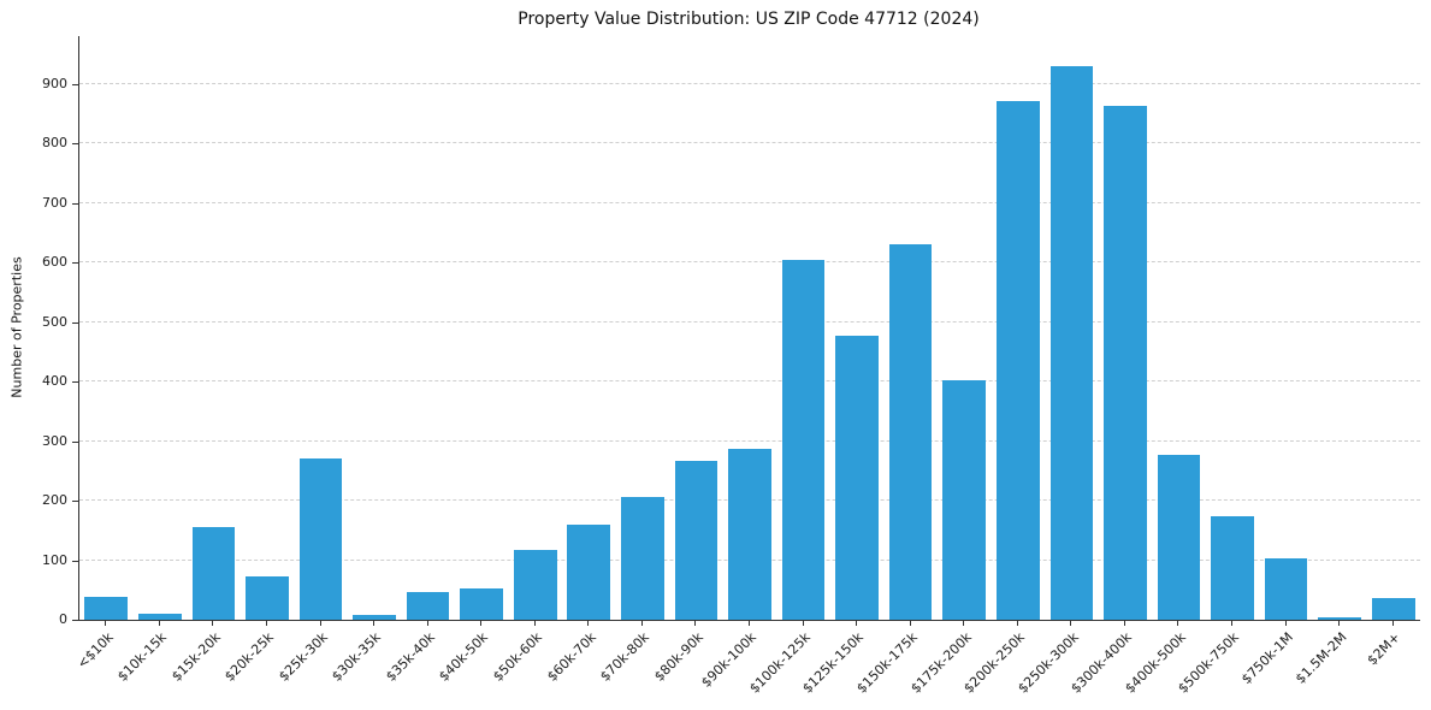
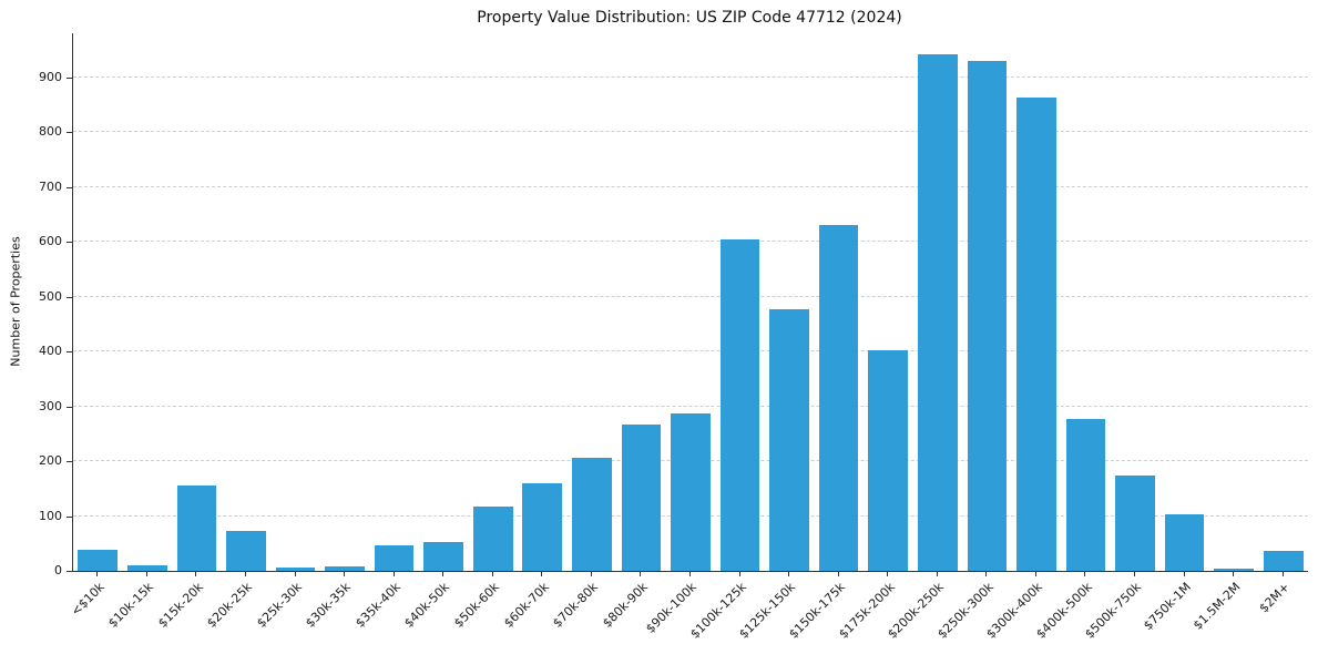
$25k-30k: 270 -> 10
$200k-250k: 870 -> 940
